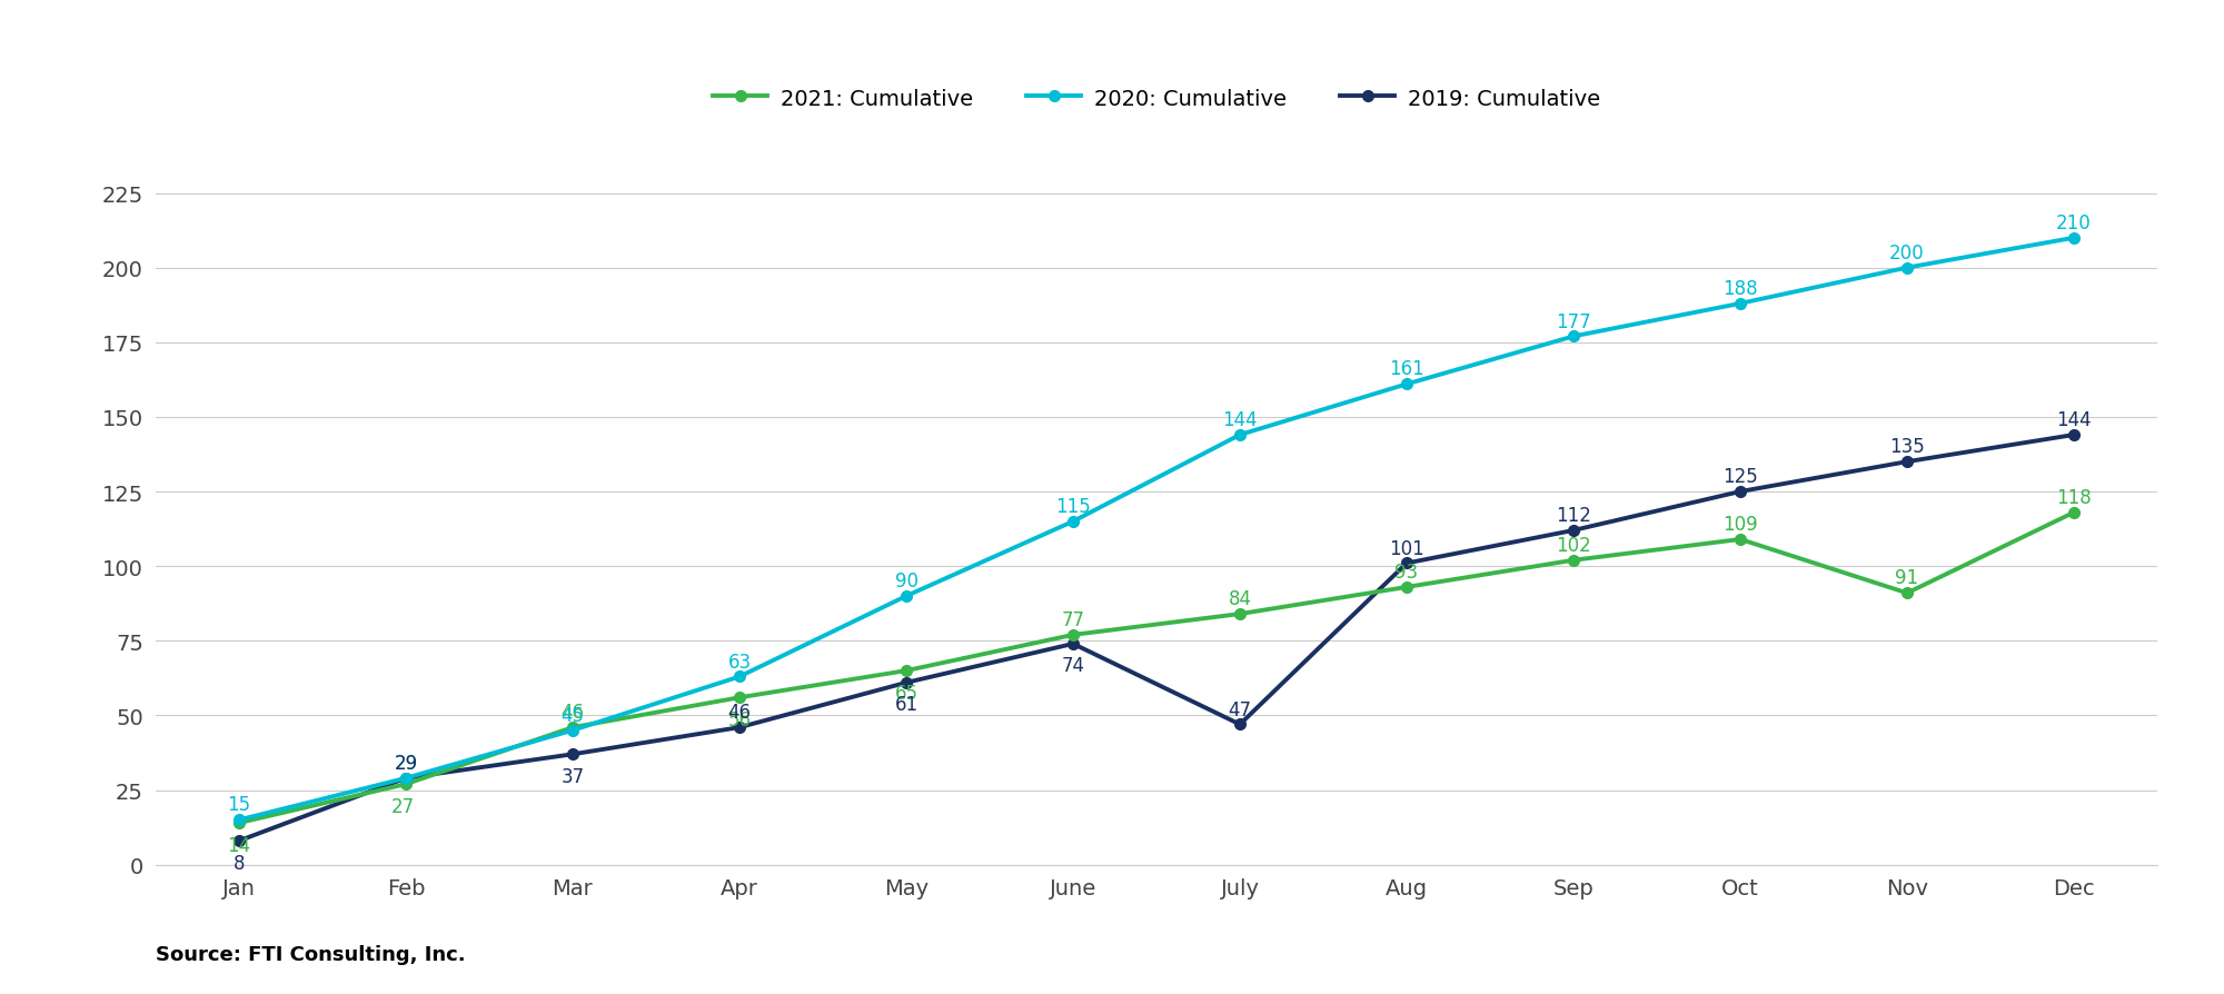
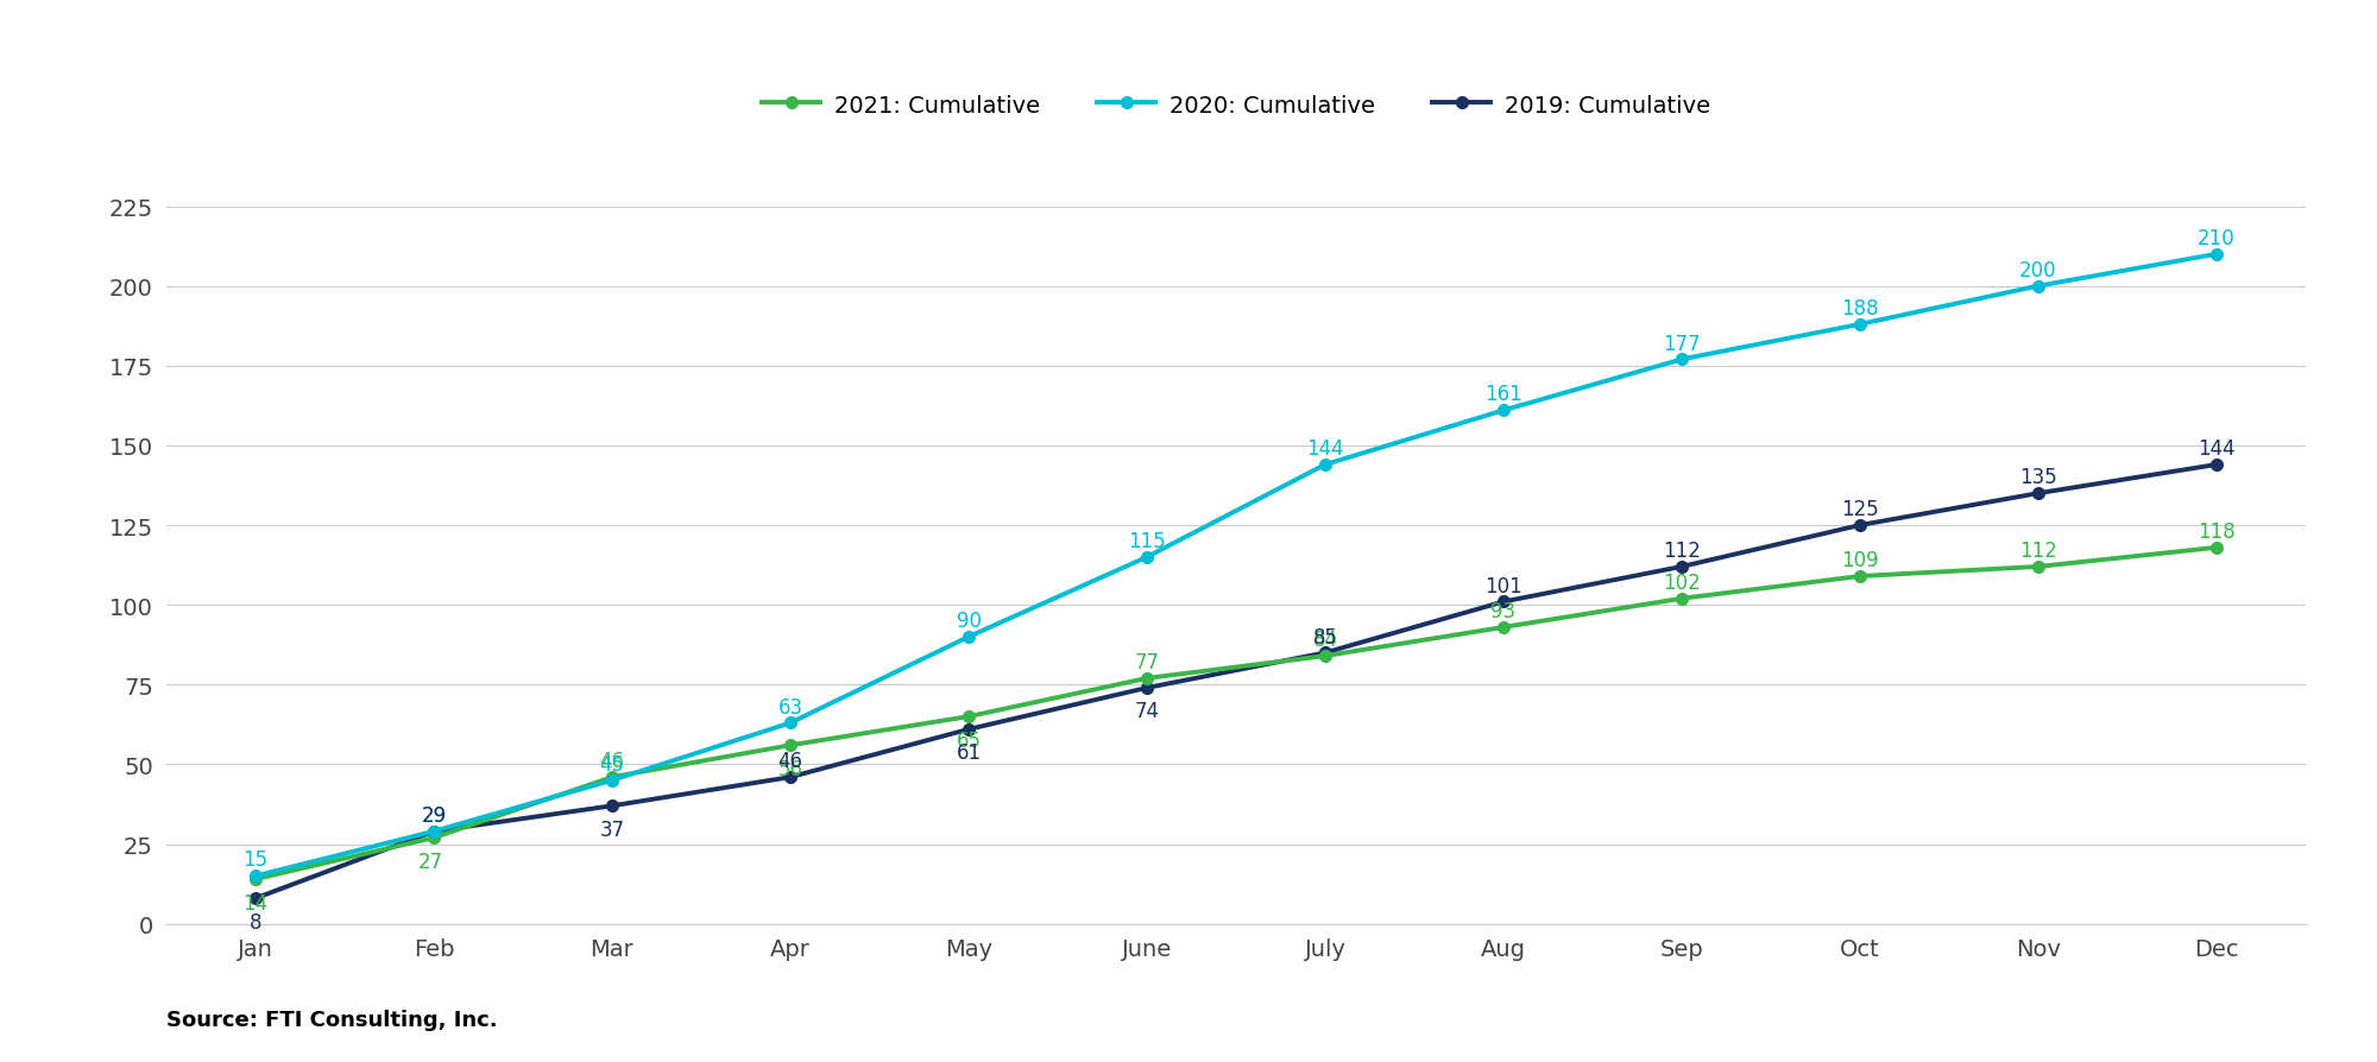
2019: Cumulative/July: 47 -> 85
2021: Cumulative/Nov: 91 -> 112
